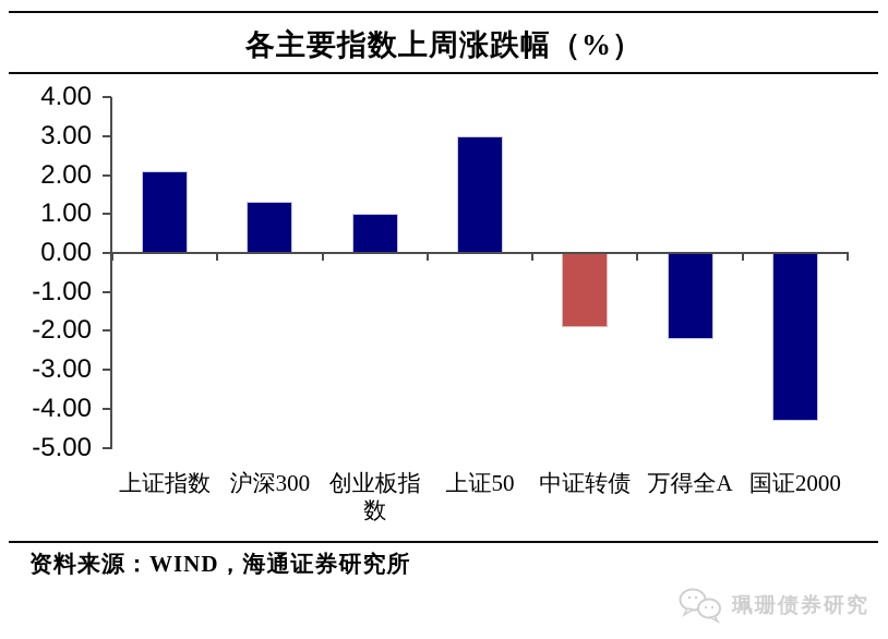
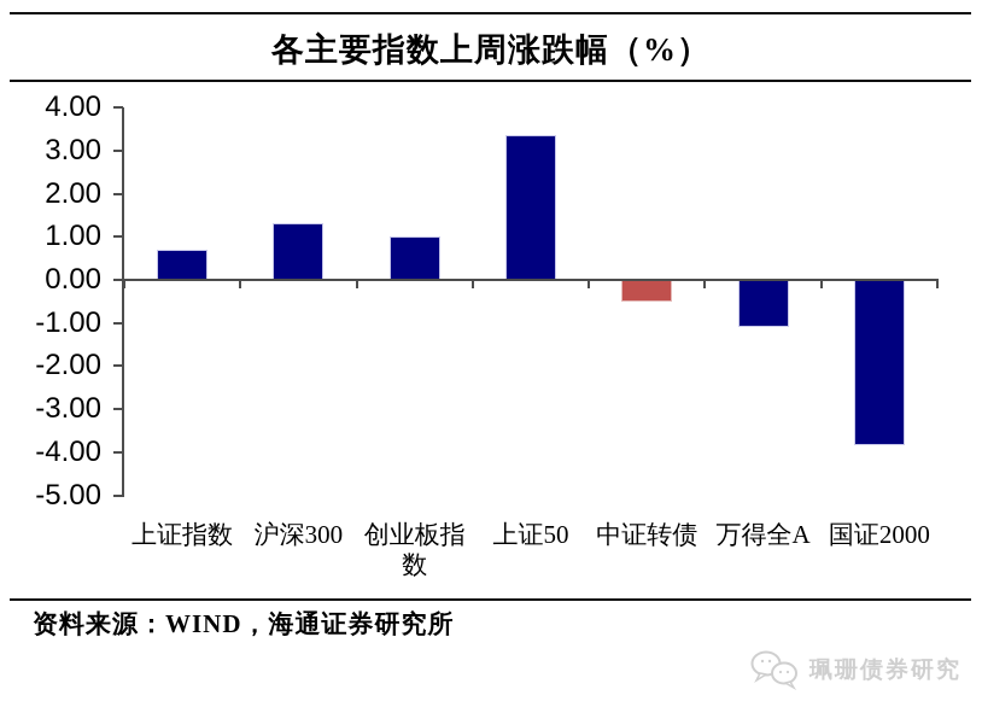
上证指数: 2.1 -> 0.7
上证50: 3.0 -> 3.4
中证转债: -1.9 -> -0.5
万得全A: -2.2 -> -1.1
国证2000: -4.3 -> -3.9
